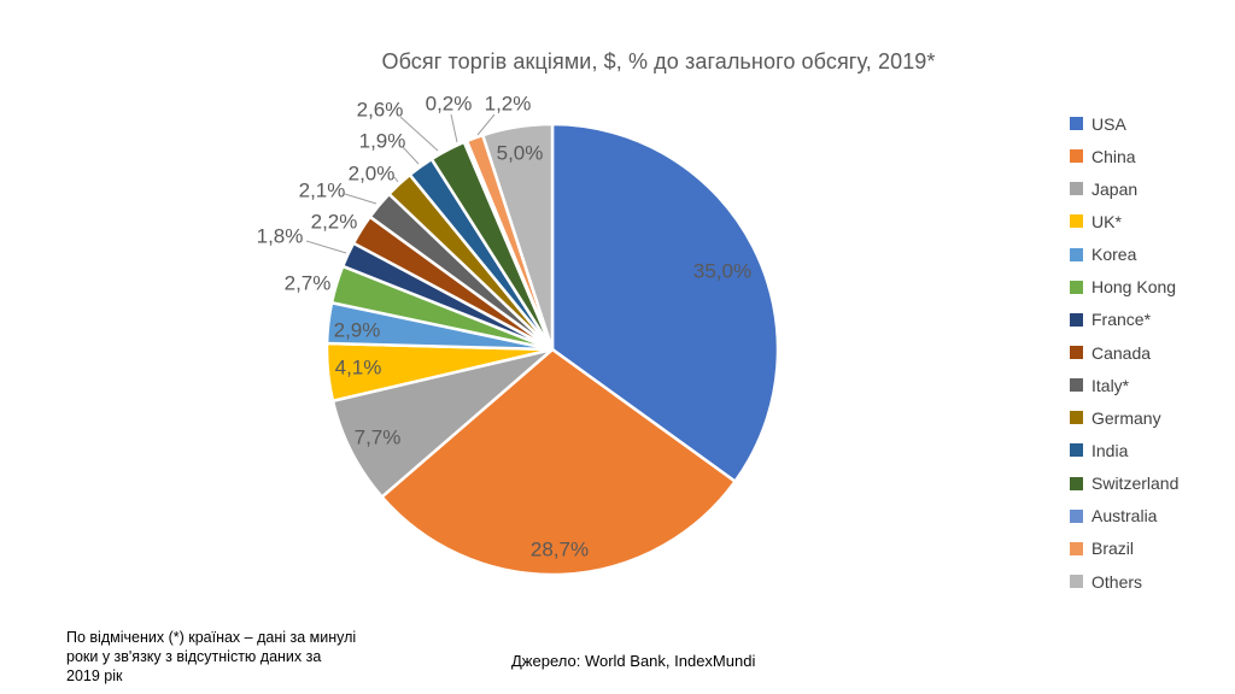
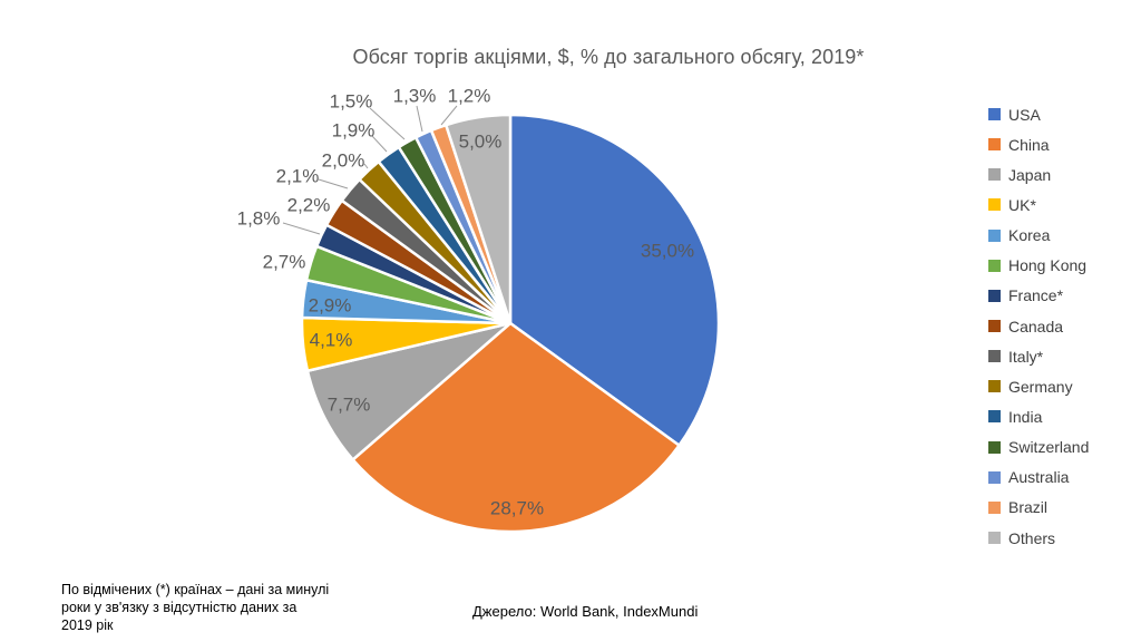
Switzerland: 2,6% -> 1,5%
Australia: 0,2% -> 1,3%
